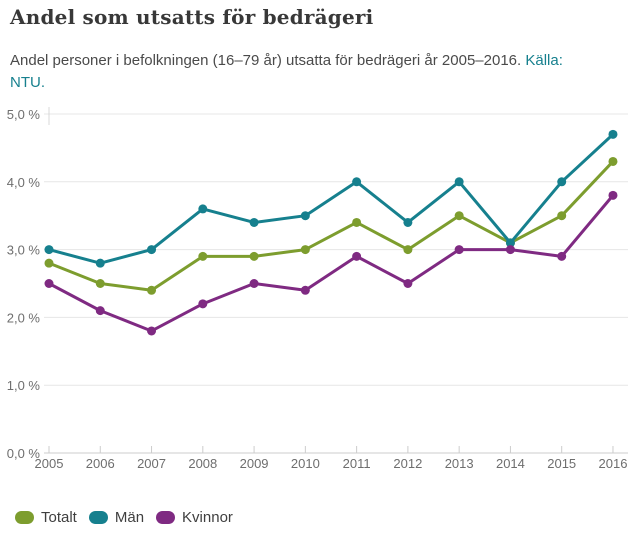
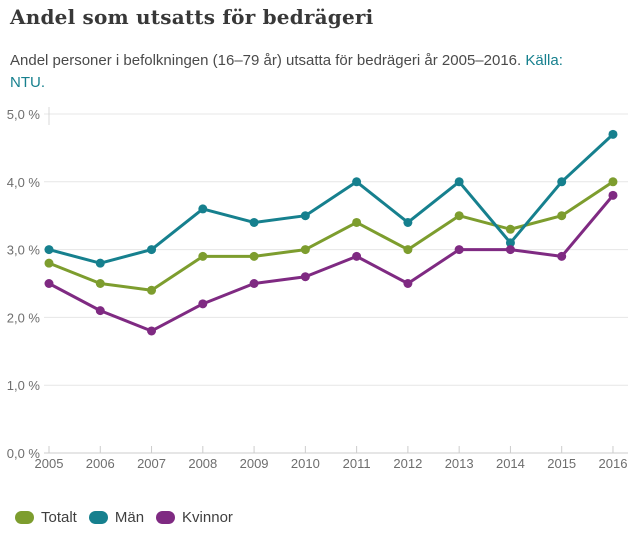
Kvinnor/2010: 2,4% -> 2,6%
Totalt/2014: 3,1% -> 3,3%
Totalt/2016: 4,3% -> 4,0%
